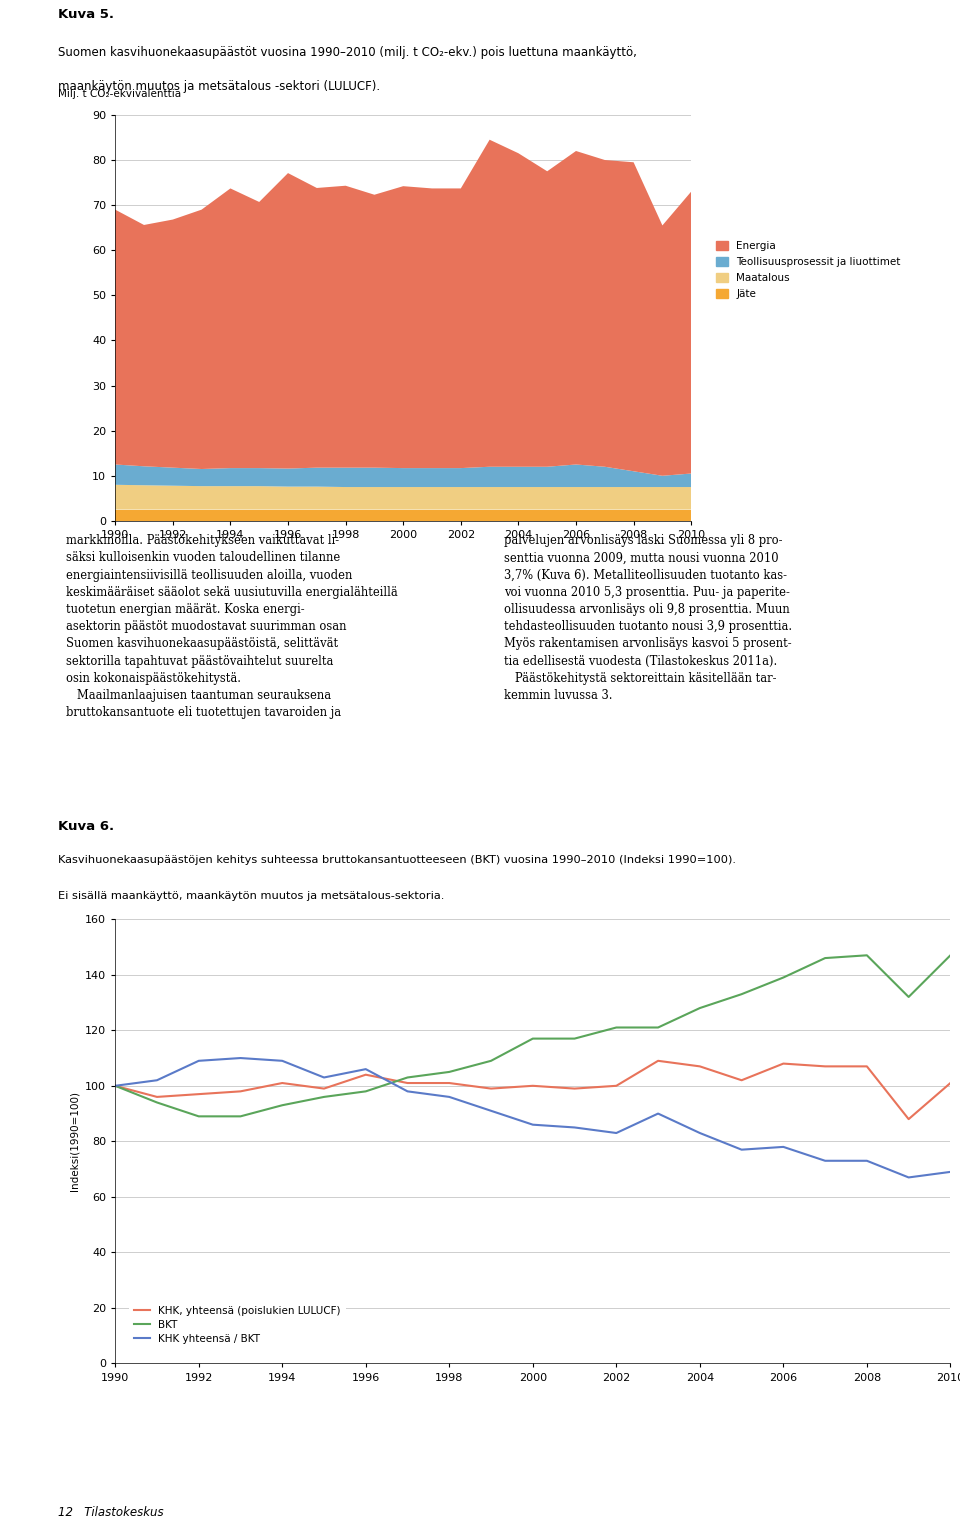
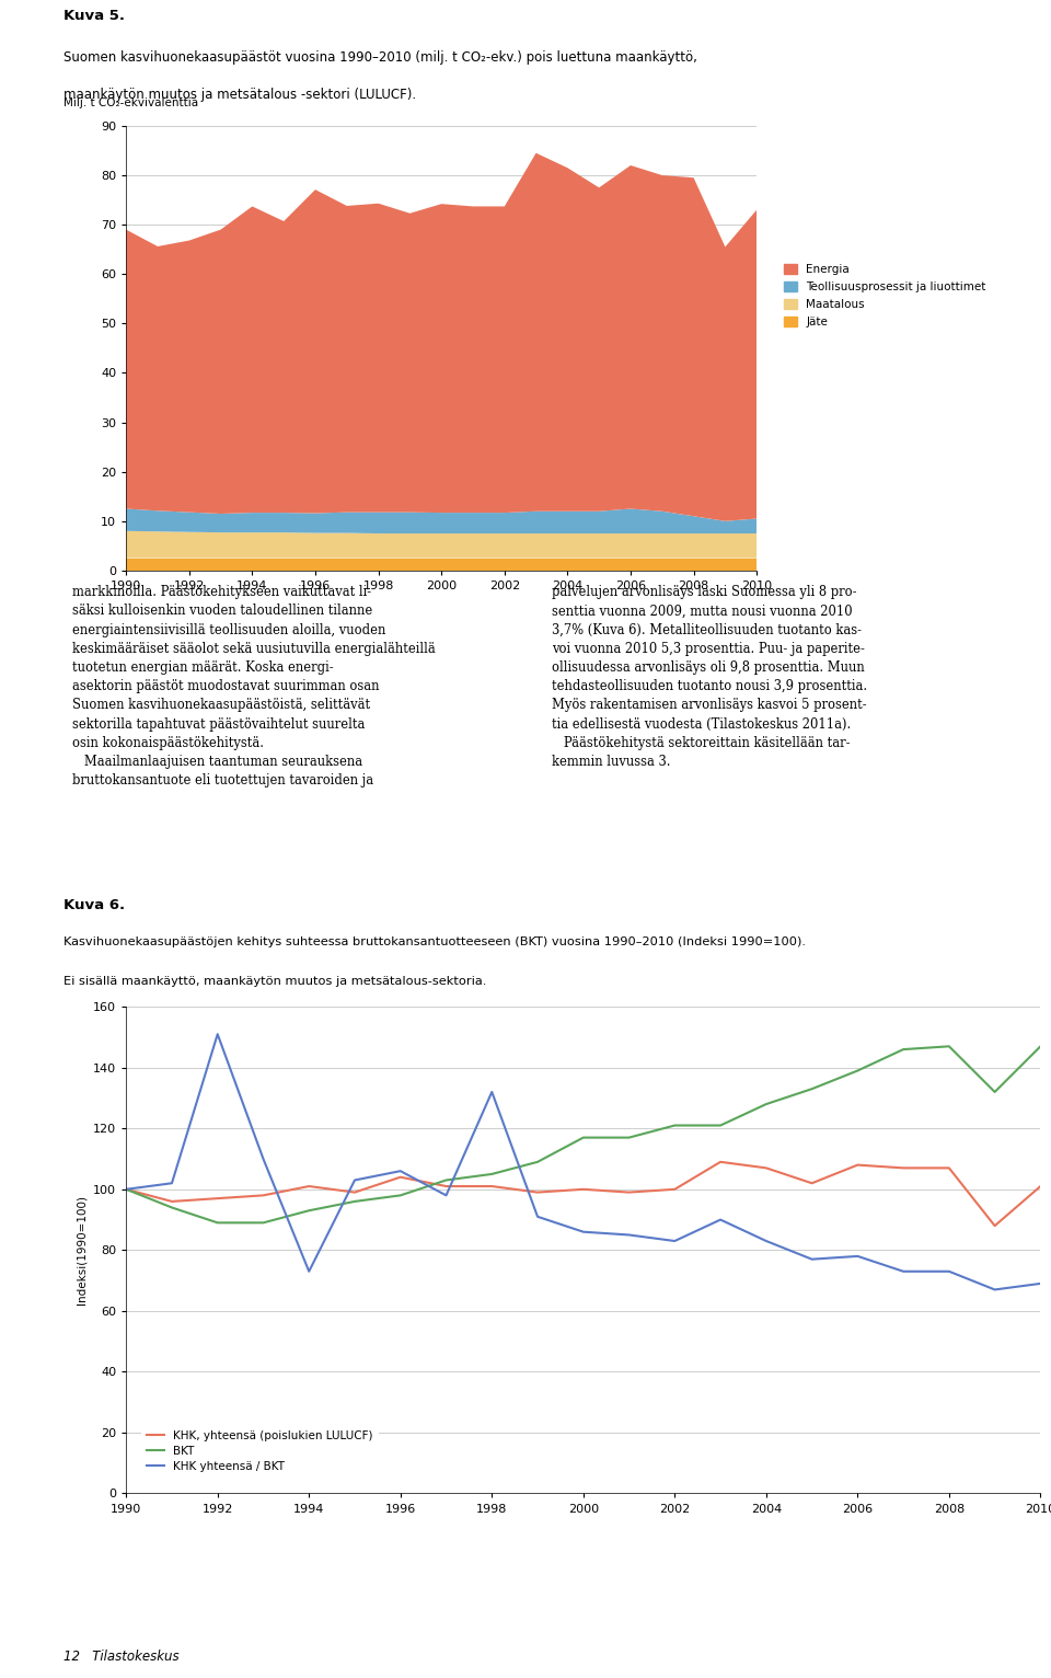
KHK yhteensä / BKT/1992: 109 -> 151
KHK yhteensä / BKT/1994: 109 -> 73
KHK yhteensä / BKT/1998: 96 -> 132
